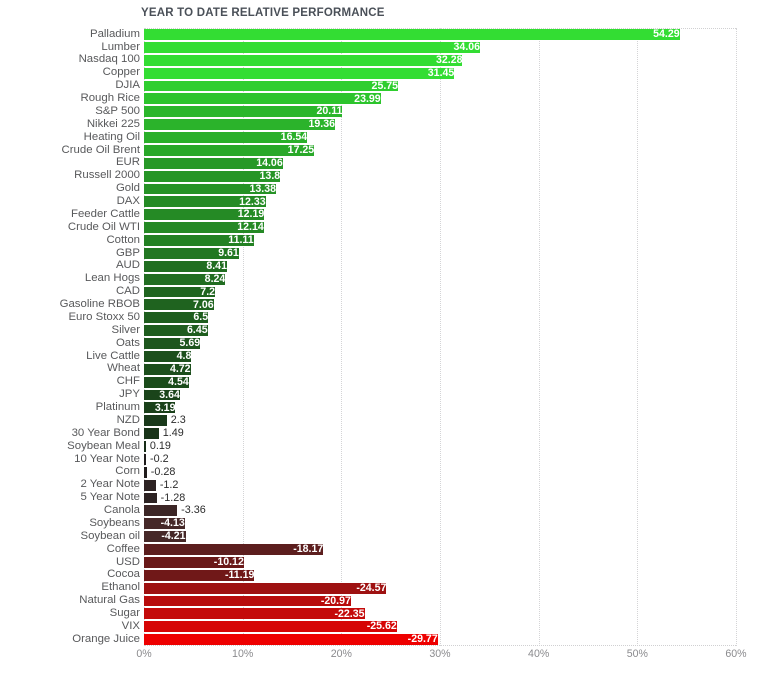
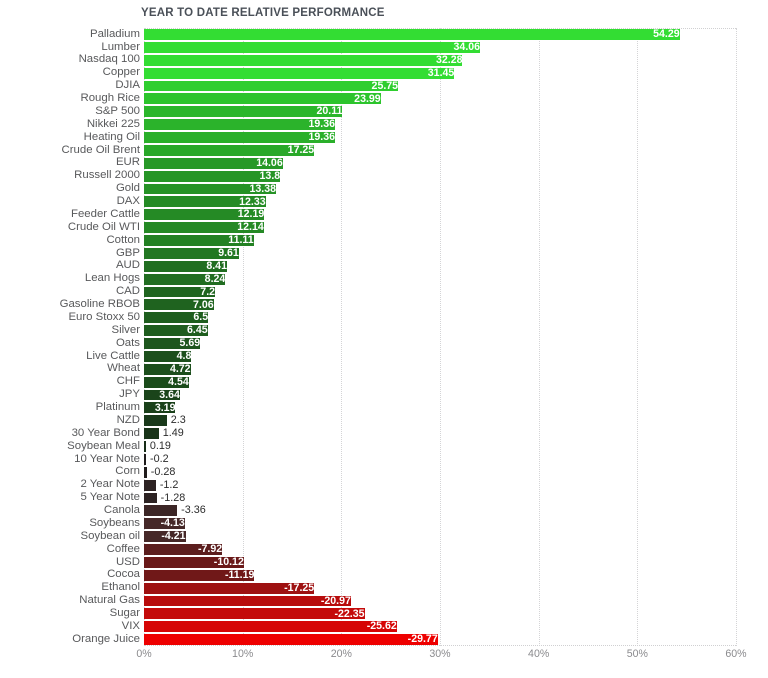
Heating Oil: 16.54 -> 19.36
Coffee: -18.17 -> -7.92
Ethanol: -24.57 -> -17.25
